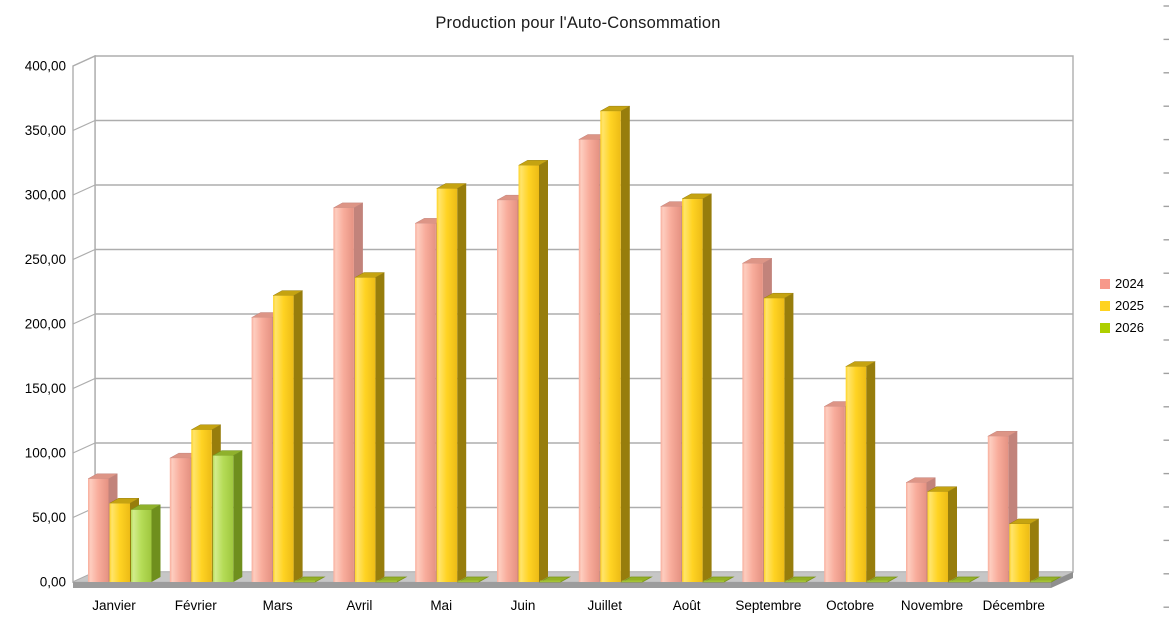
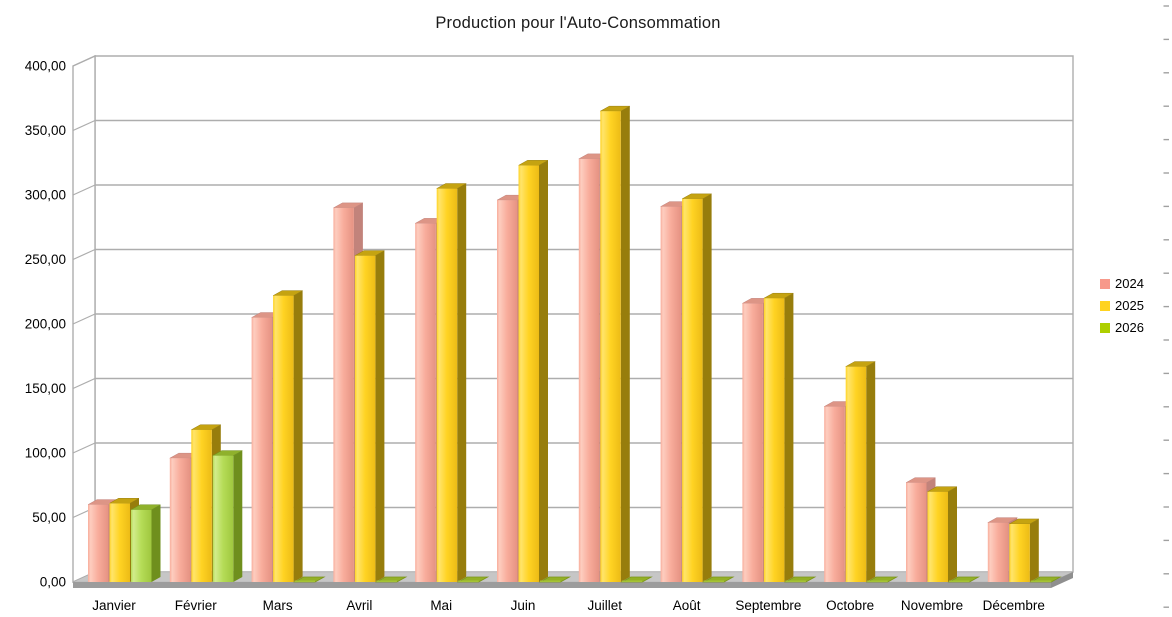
2024/Janvier: 80 -> 60
2025/Avril: 236 -> 253
2024/Juillet: 343 -> 328
2024/Septembre: 247 -> 216
2024/Décembre: 113 -> 46
